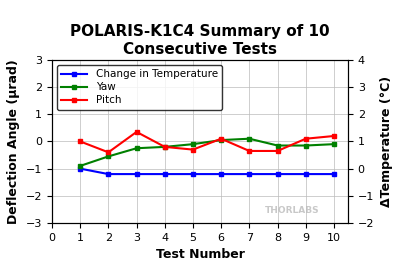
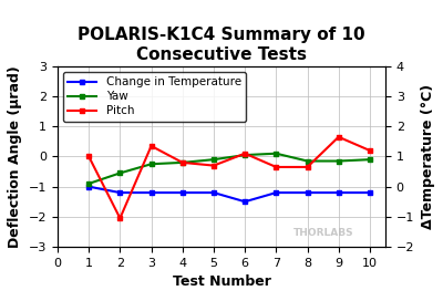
Pitch/2: -0.40 -> -2.05
Change in Temperature/6: -1.2 -> -1.5
Pitch/9: 0.10 -> 0.65
